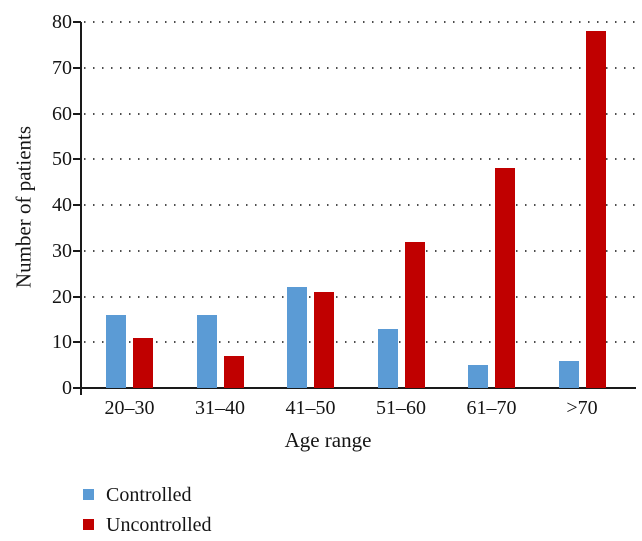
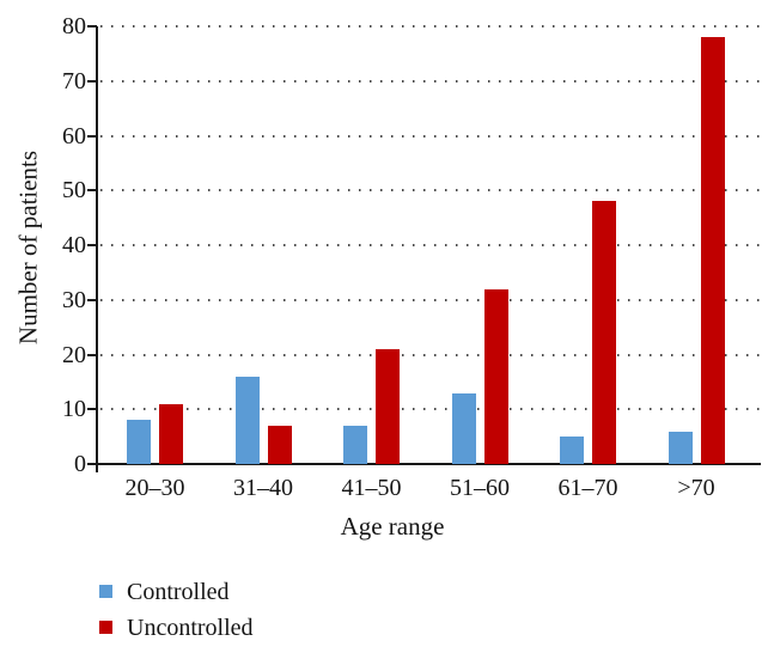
Controlled/20–30: 16 -> 8
Controlled/41–50: 22 -> 7
